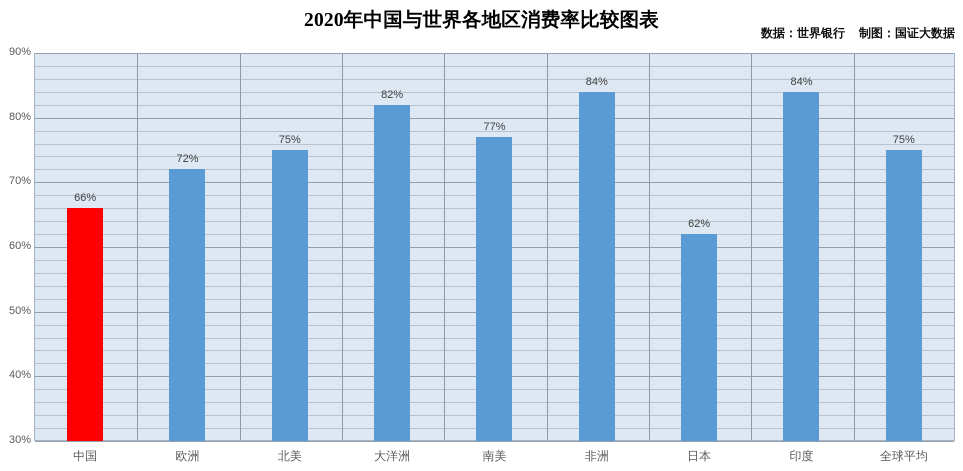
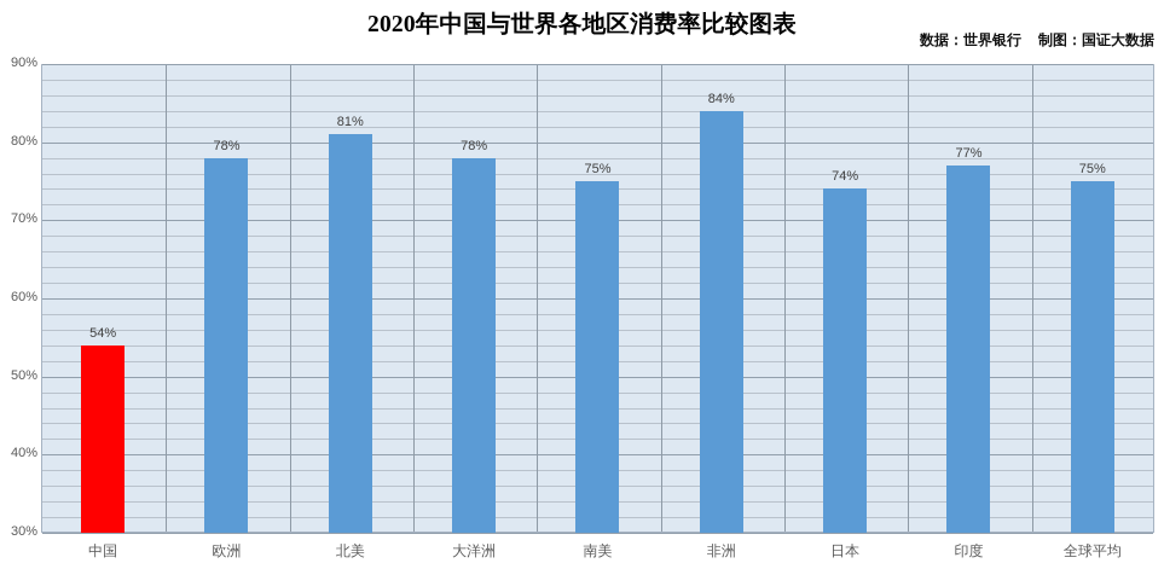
中国: 66% -> 54%
欧洲: 72% -> 78%
北美: 75% -> 81%
大洋洲: 82% -> 78%
南美: 77% -> 75%
日本: 62% -> 74%
印度: 84% -> 77%
